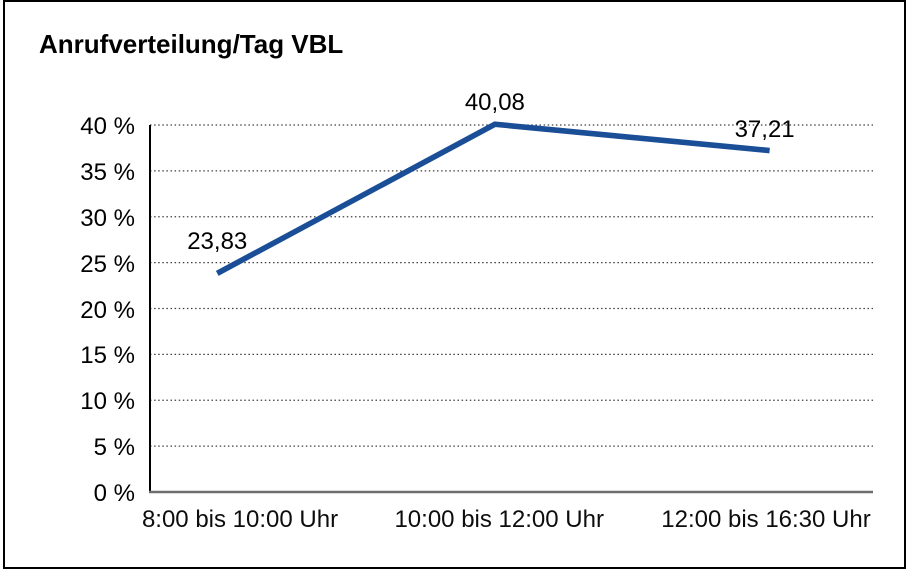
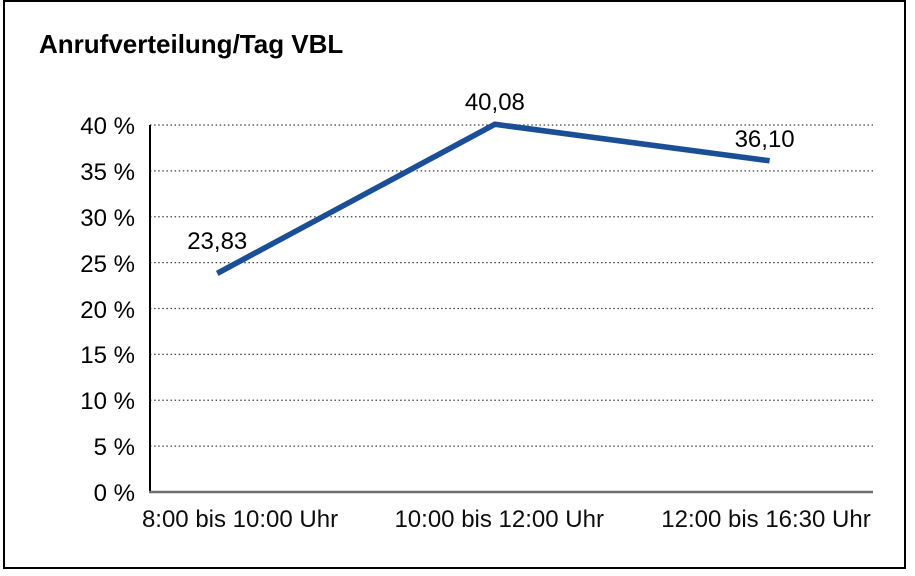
12:00 bis 16:30 Uhr: 37,21 -> 36,10
